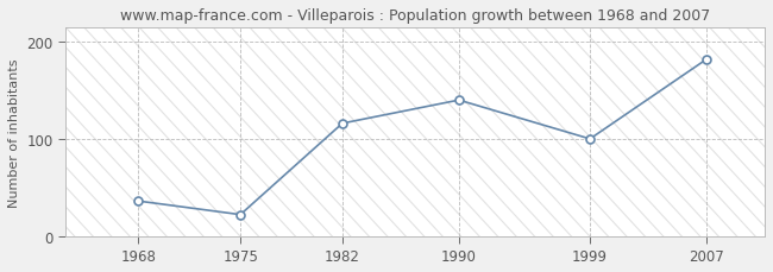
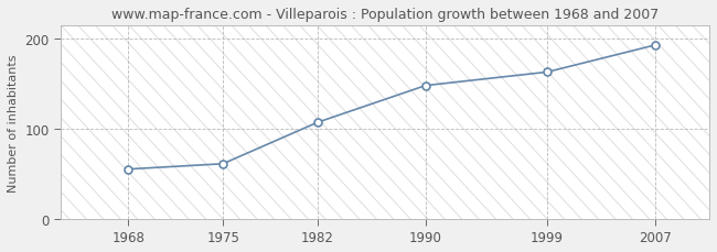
1968: 36 -> 55
1975: 22 -> 61
1982: 116 -> 107
1990: 140 -> 148
1999: 100 -> 163
2007: 182 -> 193
